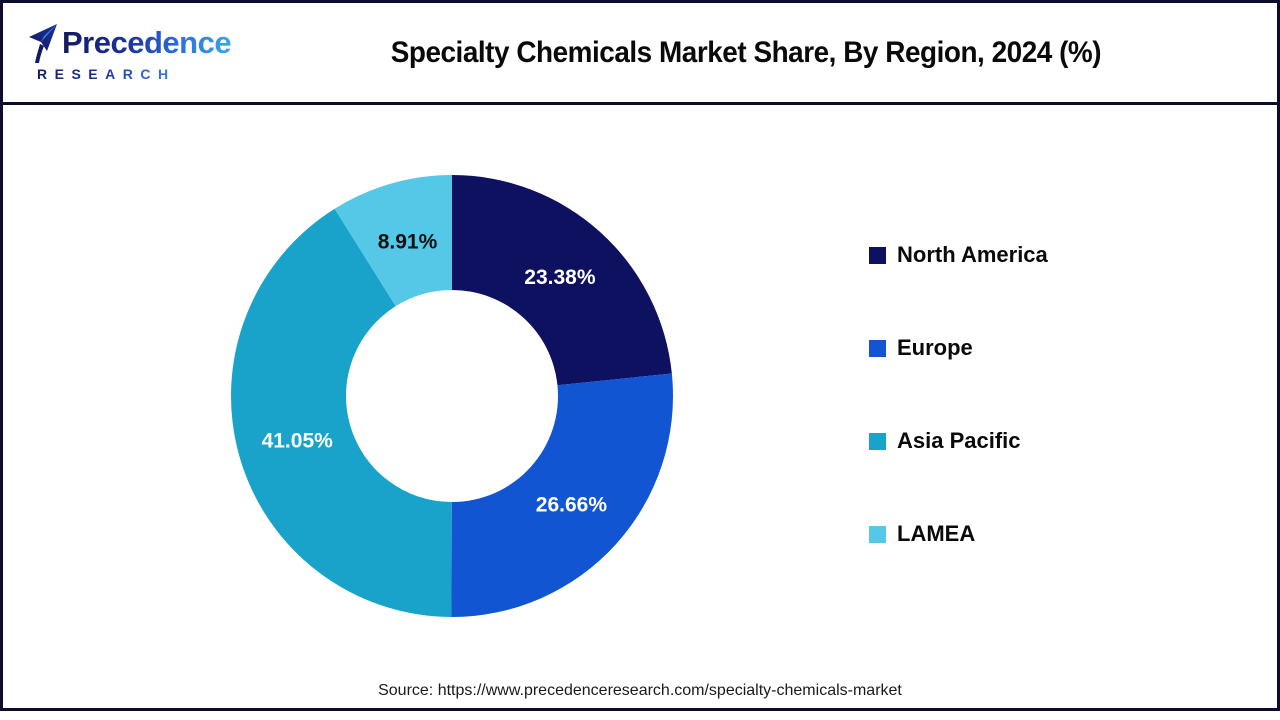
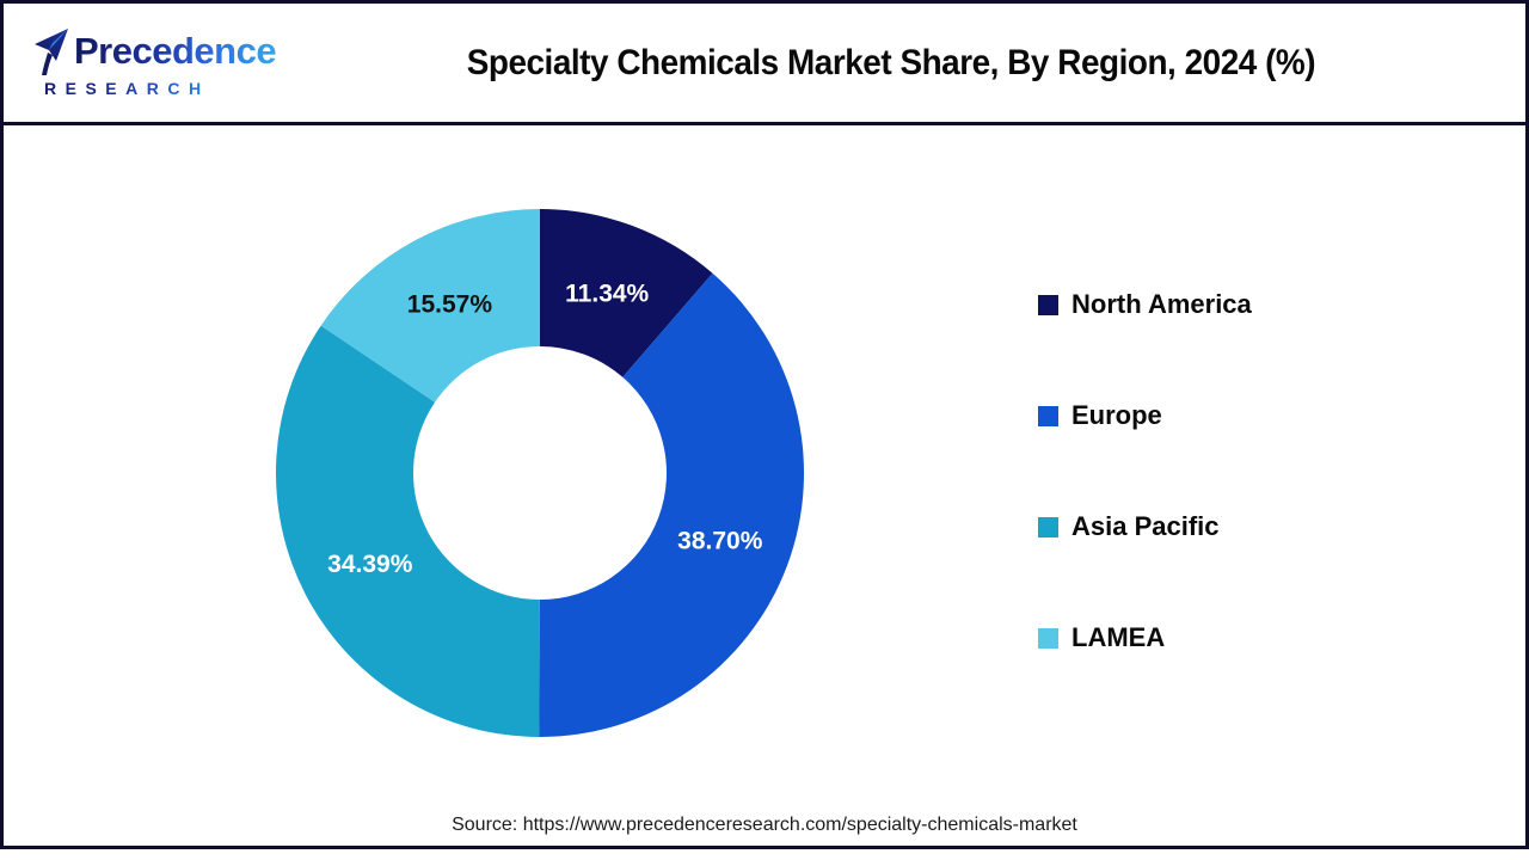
North America: 23.38% -> 11.34%
Europe: 26.66% -> 38.70%
Asia Pacific: 41.05% -> 34.39%
LAMEA: 8.91% -> 15.57%
